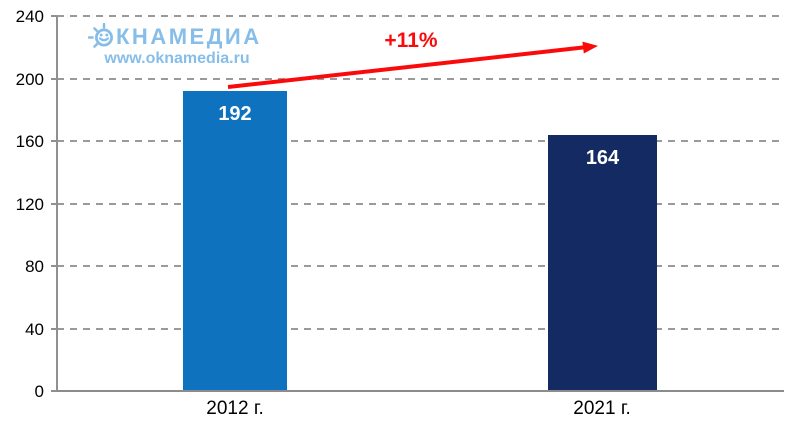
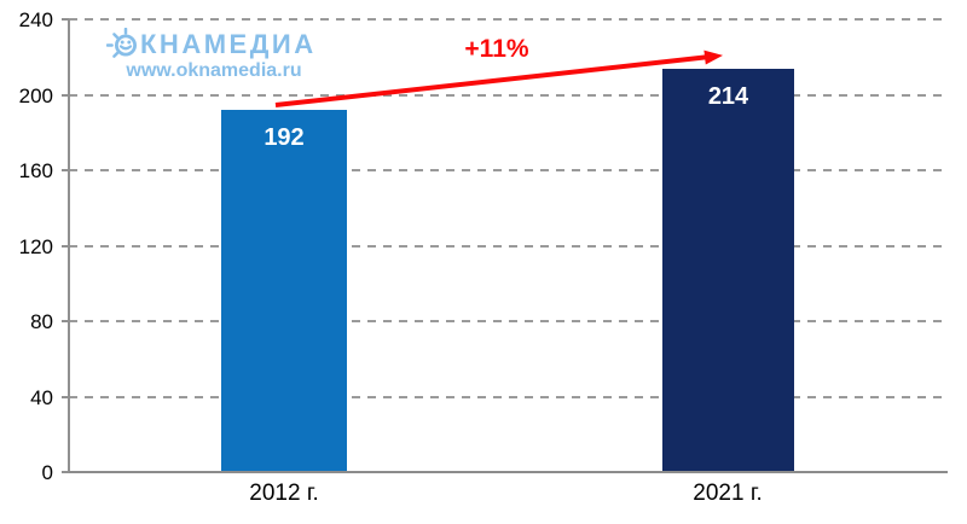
2021 г.: 164 -> 214
